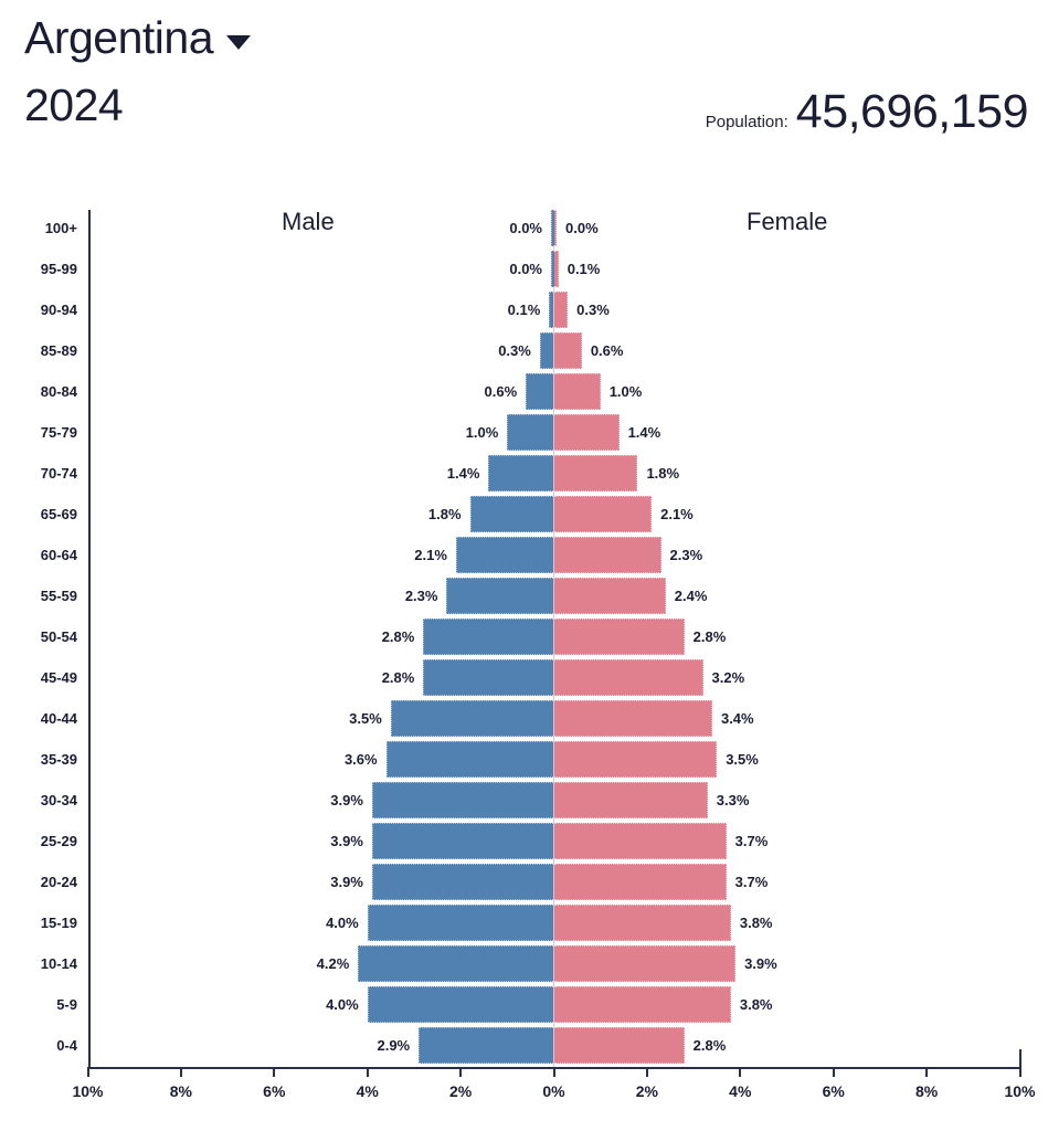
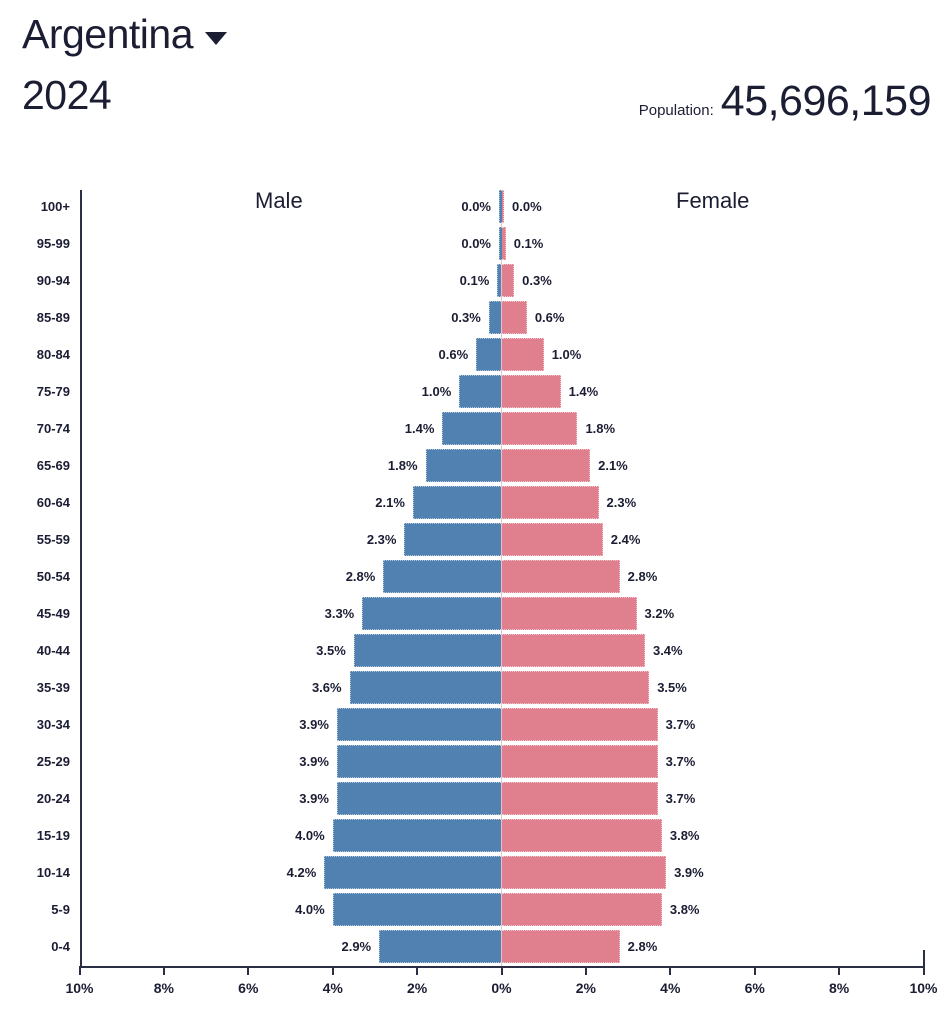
Male/45-49: 2.8% -> 3.3%
Female/30-34: 3.3% -> 3.7%
